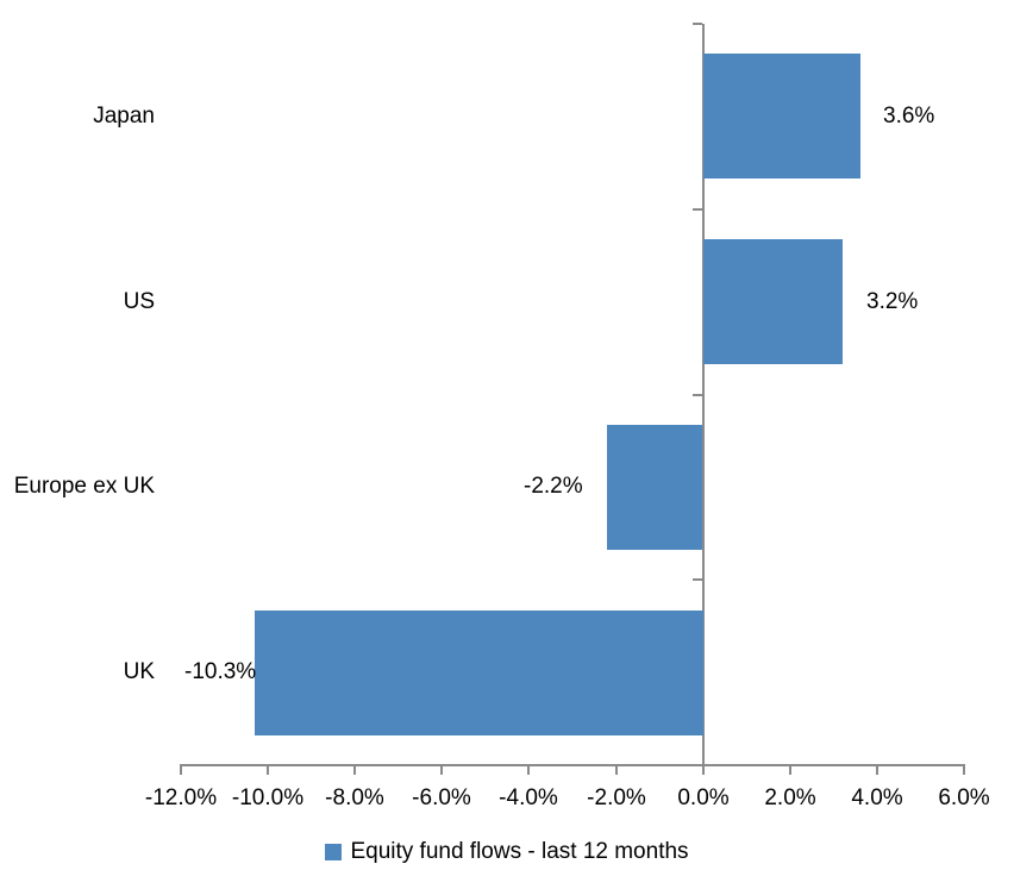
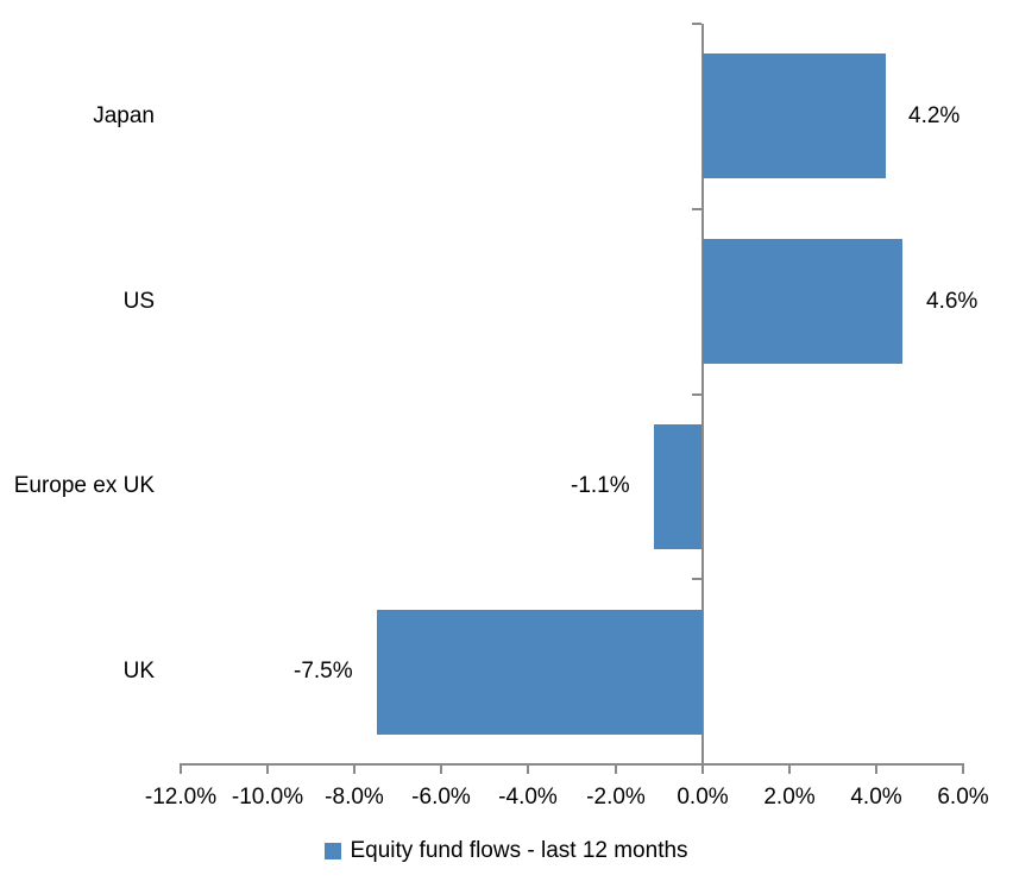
Japan: 3.6% -> 4.2%
US: 3.2% -> 4.6%
Europe ex UK: -2.2% -> -1.1%
UK: -10.3% -> -7.5%
